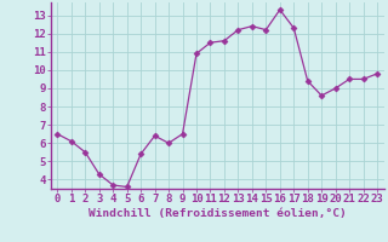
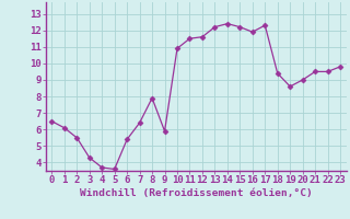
8: 6.0 -> 7.9
9: 6.5 -> 5.9
16: 13.3 -> 11.9
